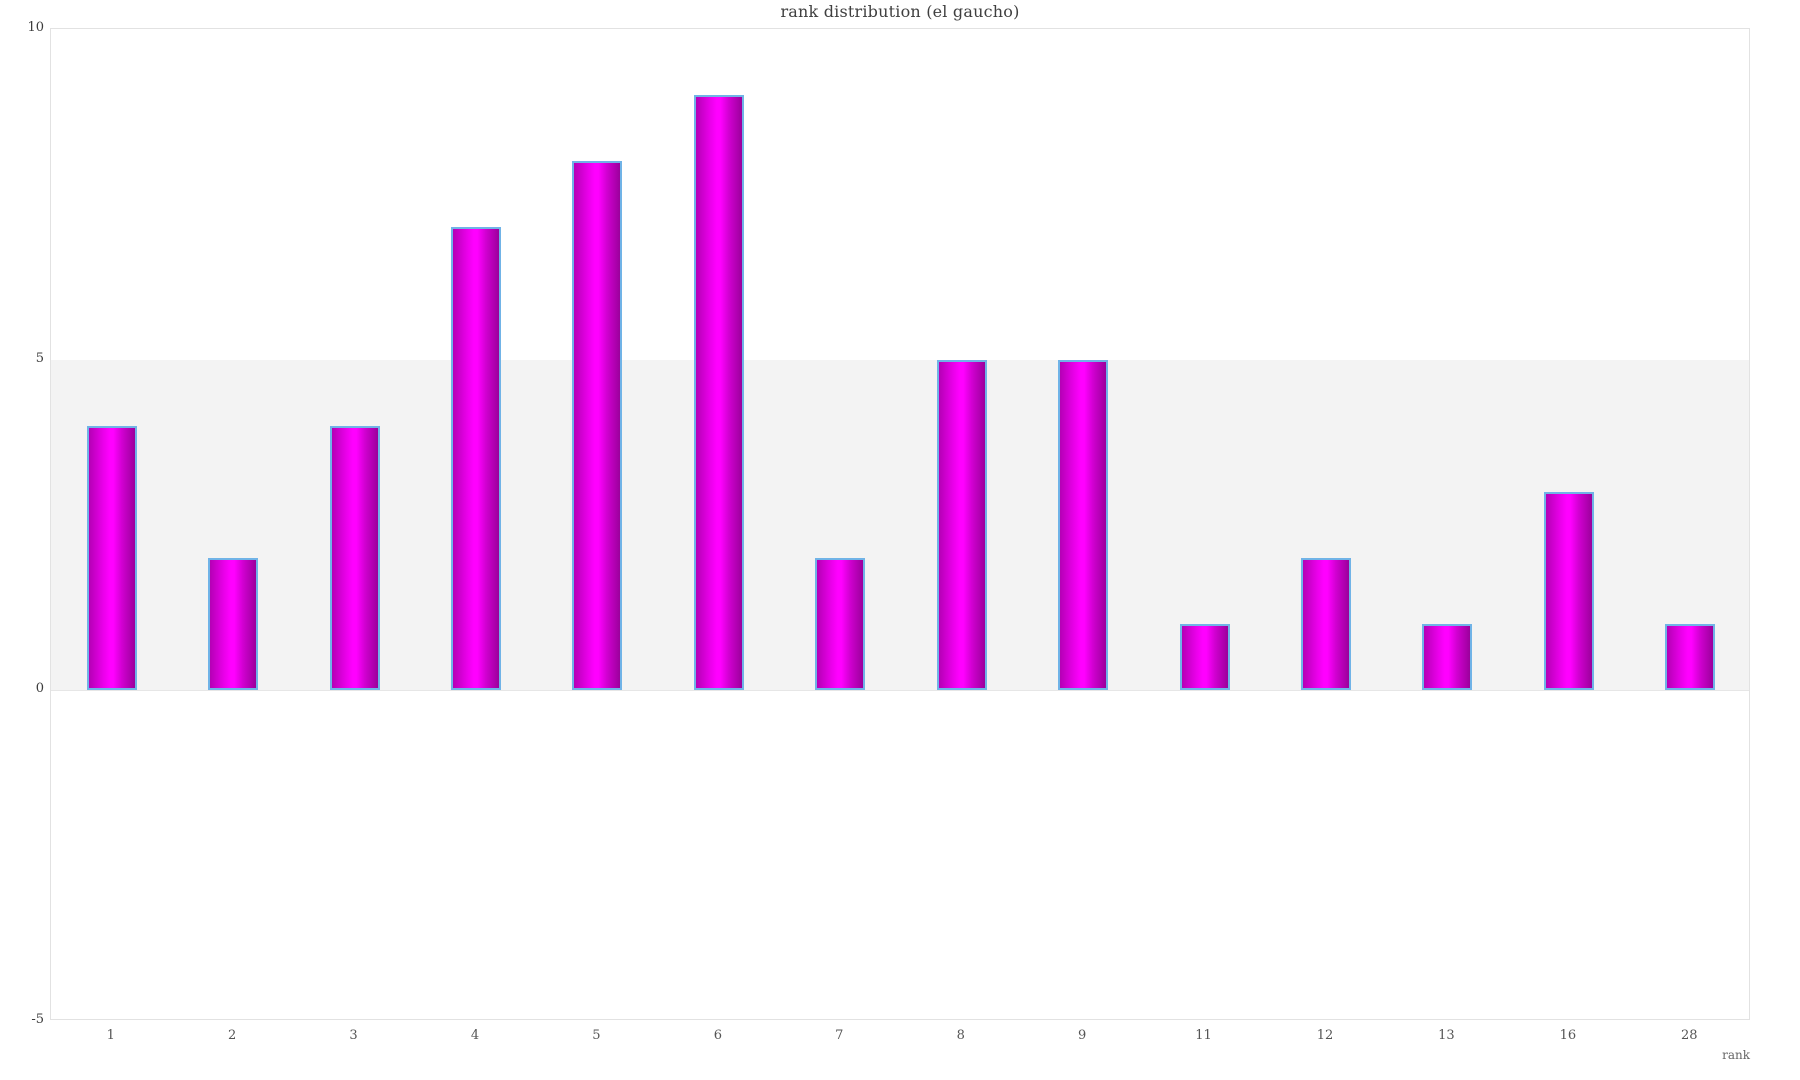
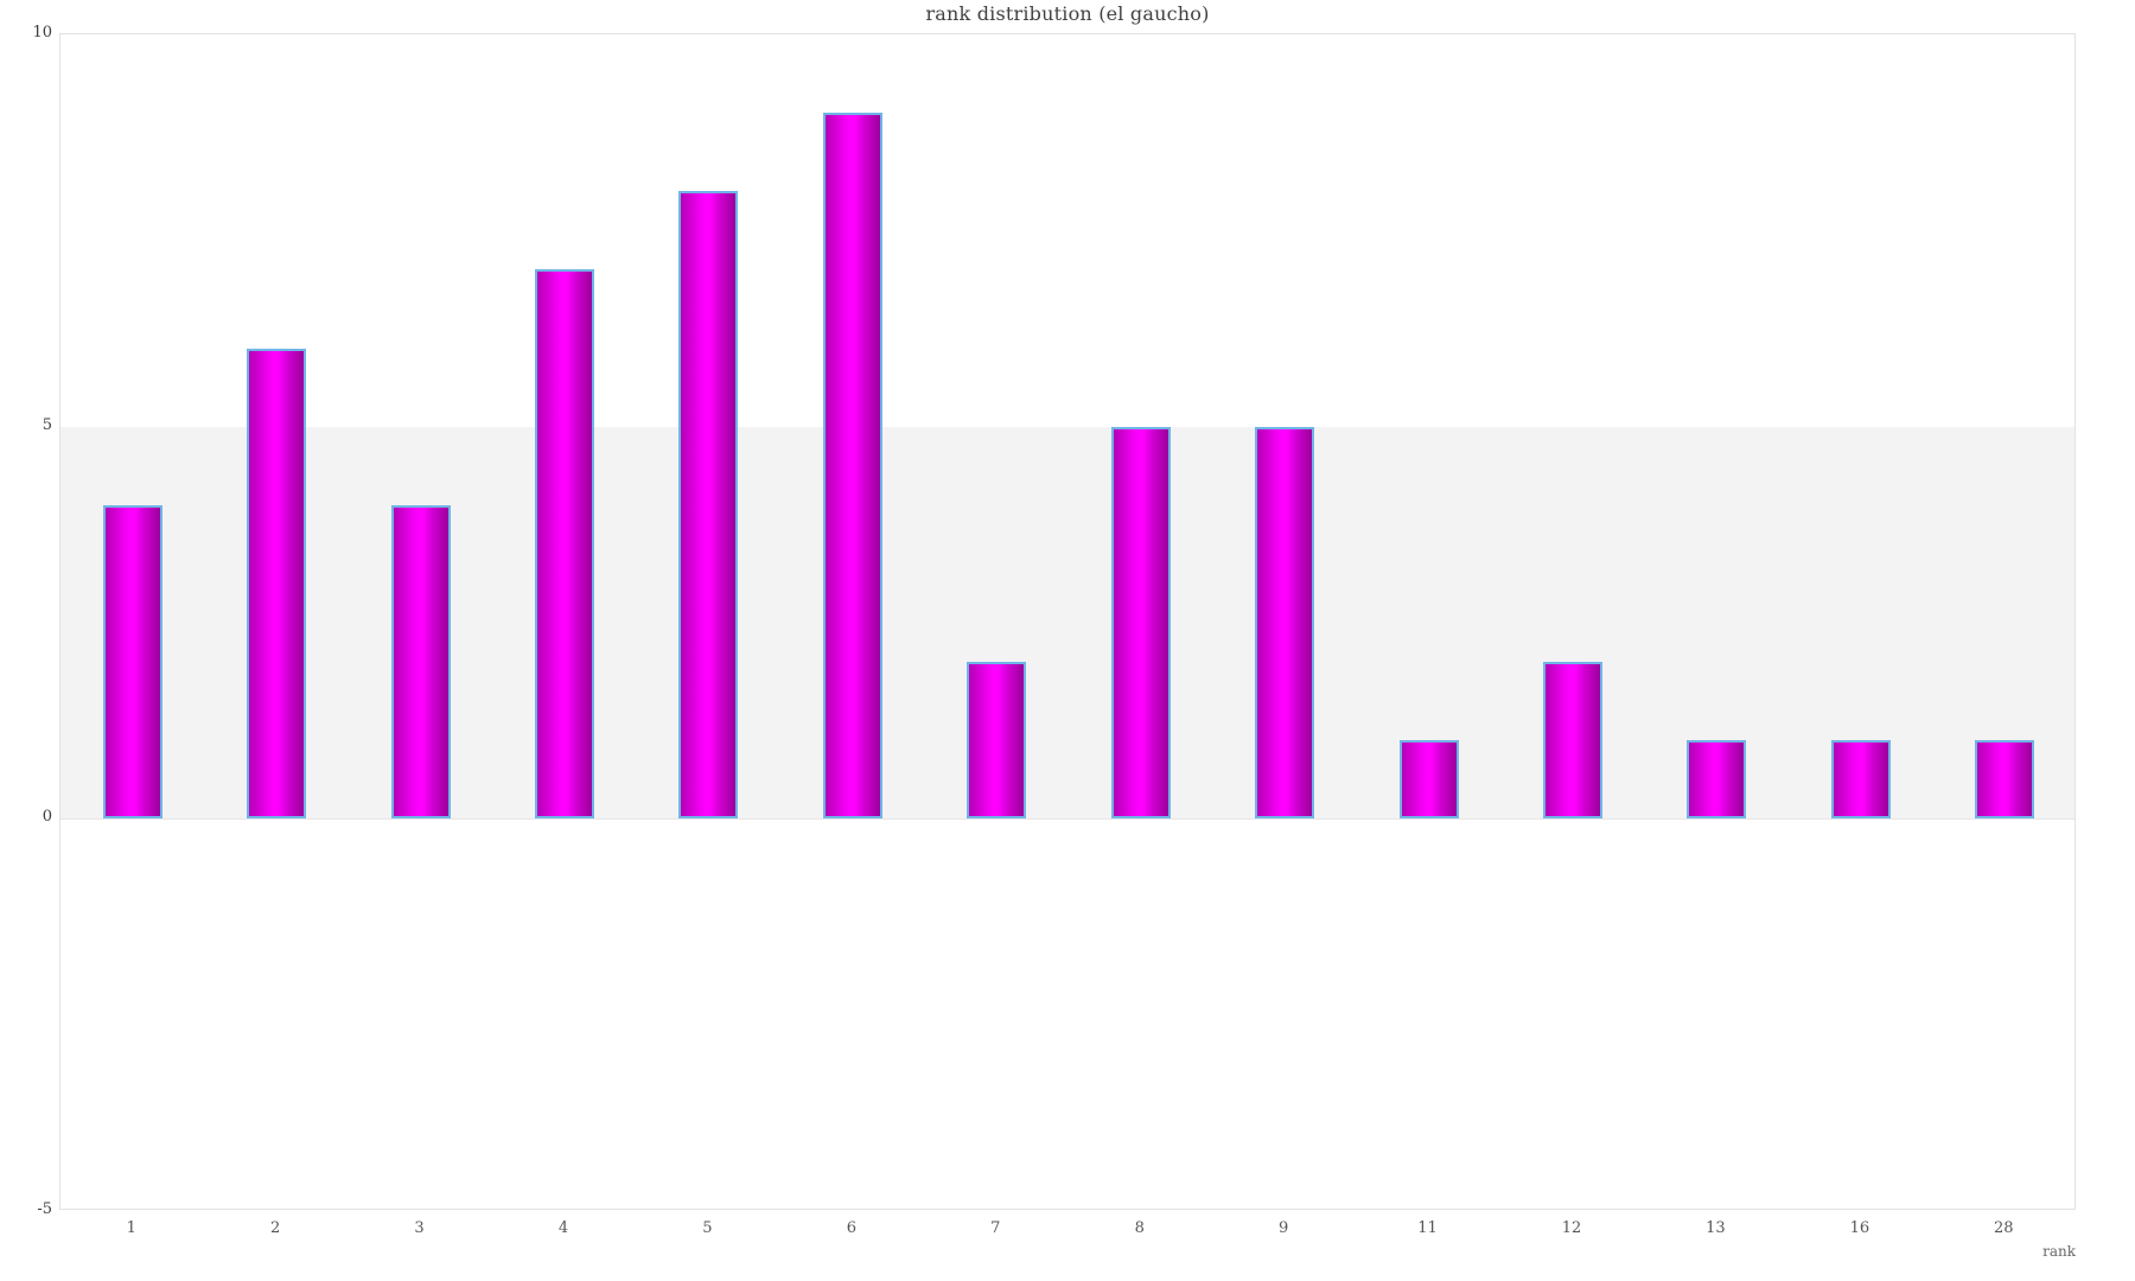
2: 2 -> 6
16: 3 -> 1
